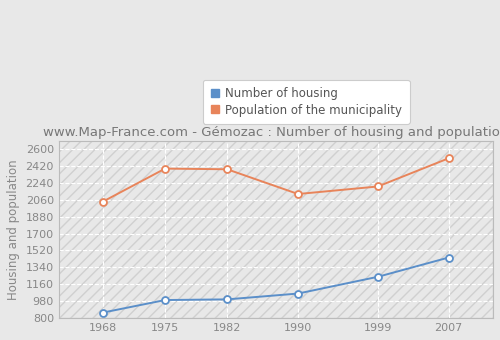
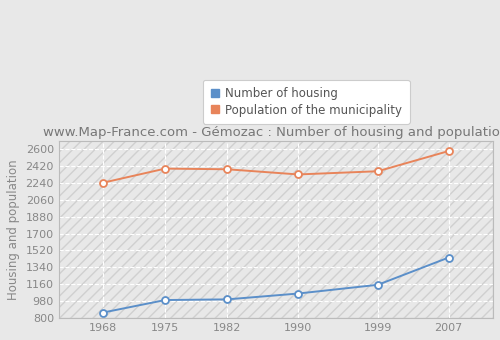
Population of the municipality/1968: 2040 -> 2240
Population of the municipality/1990: 2120 -> 2330
Number of housing/1999: 1240 -> 1160
Population of the municipality/1999: 2200 -> 2360
Population of the municipality/2007: 2500 -> 2580
